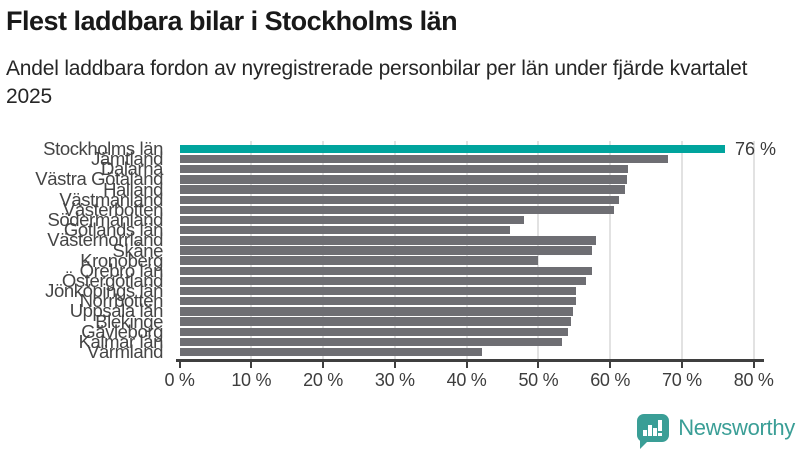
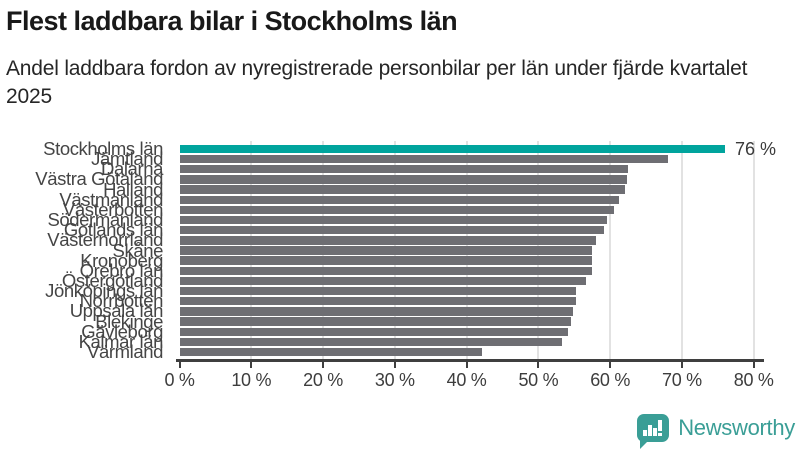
Södermanland: 48% -> 60%
Gotlands län: 46% -> 59%
Kronoberg: 50% -> 58%
